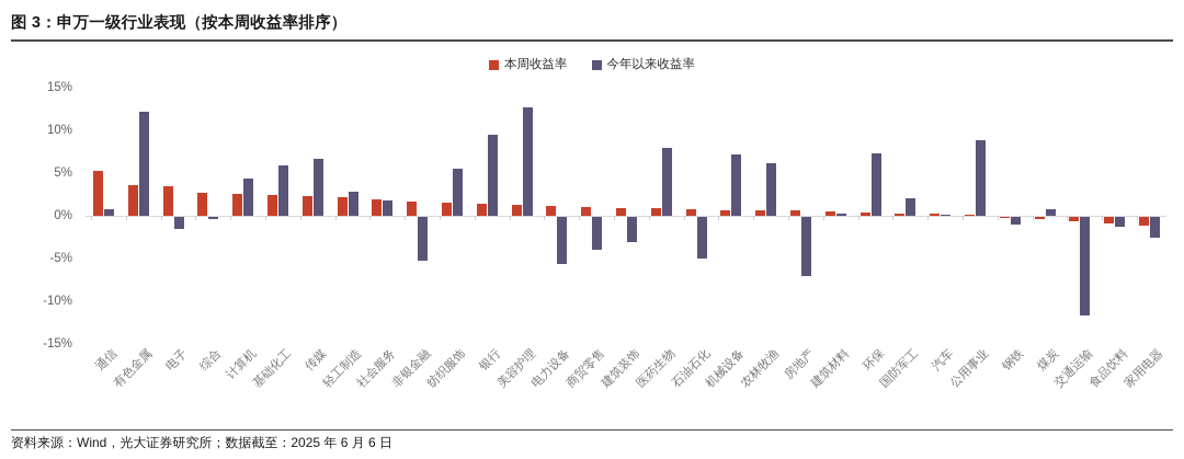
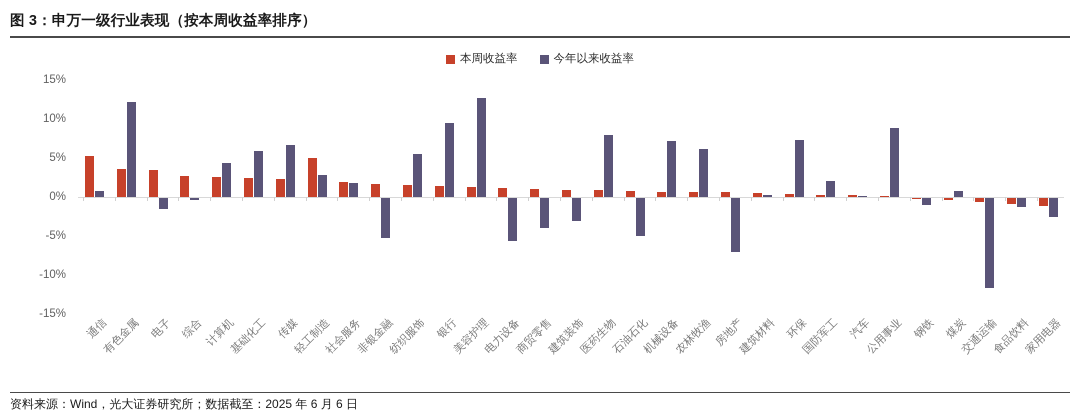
本周收益率/轻工制造: 2% -> 5%
